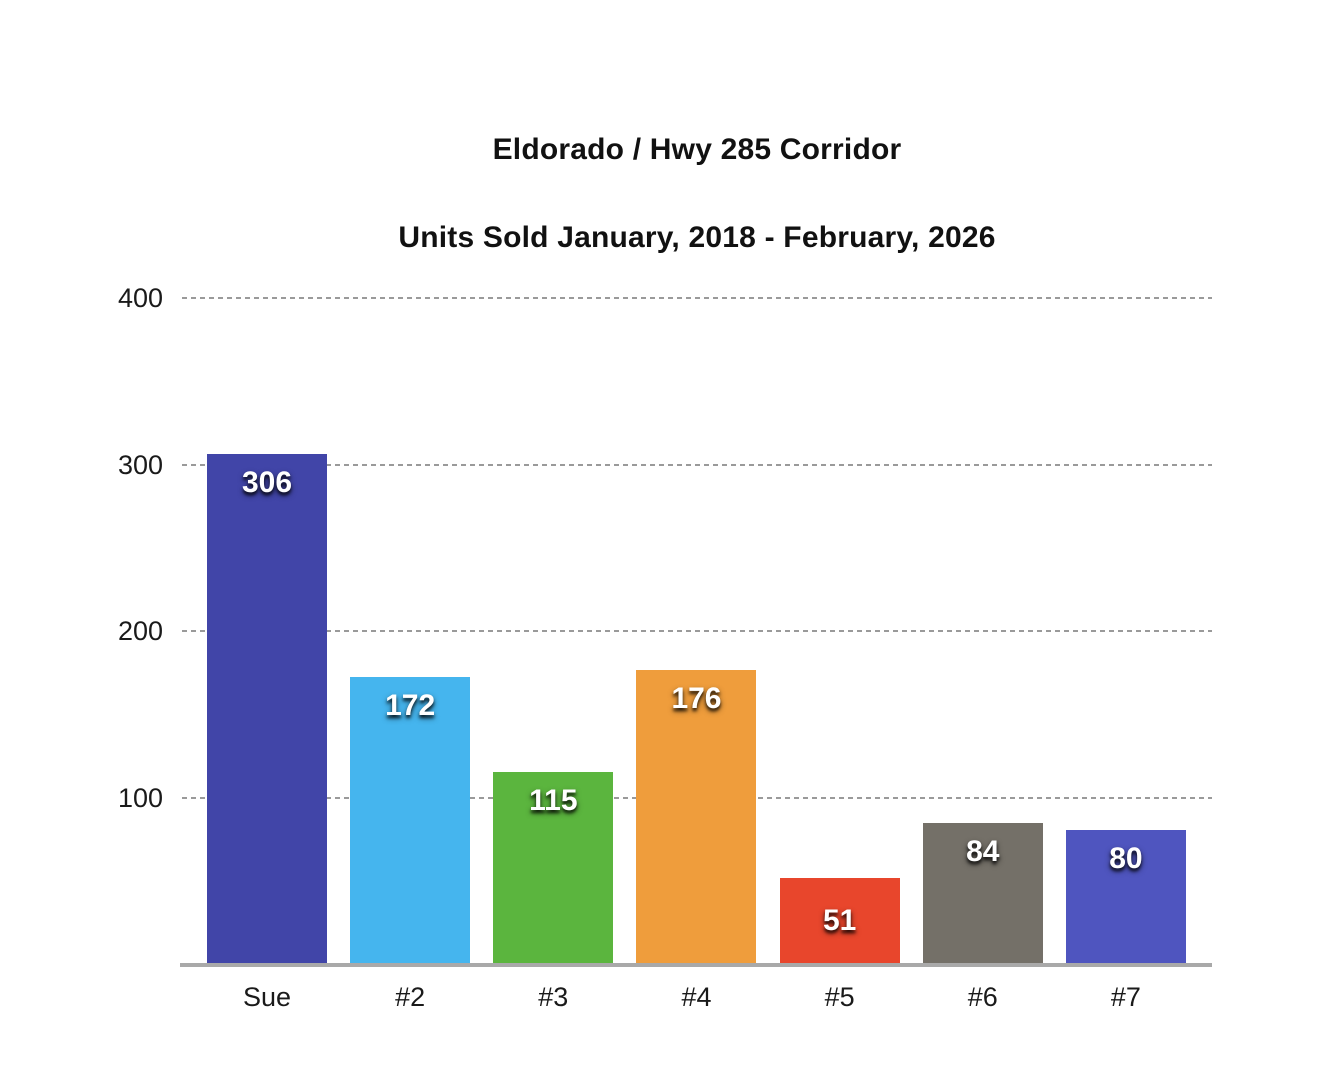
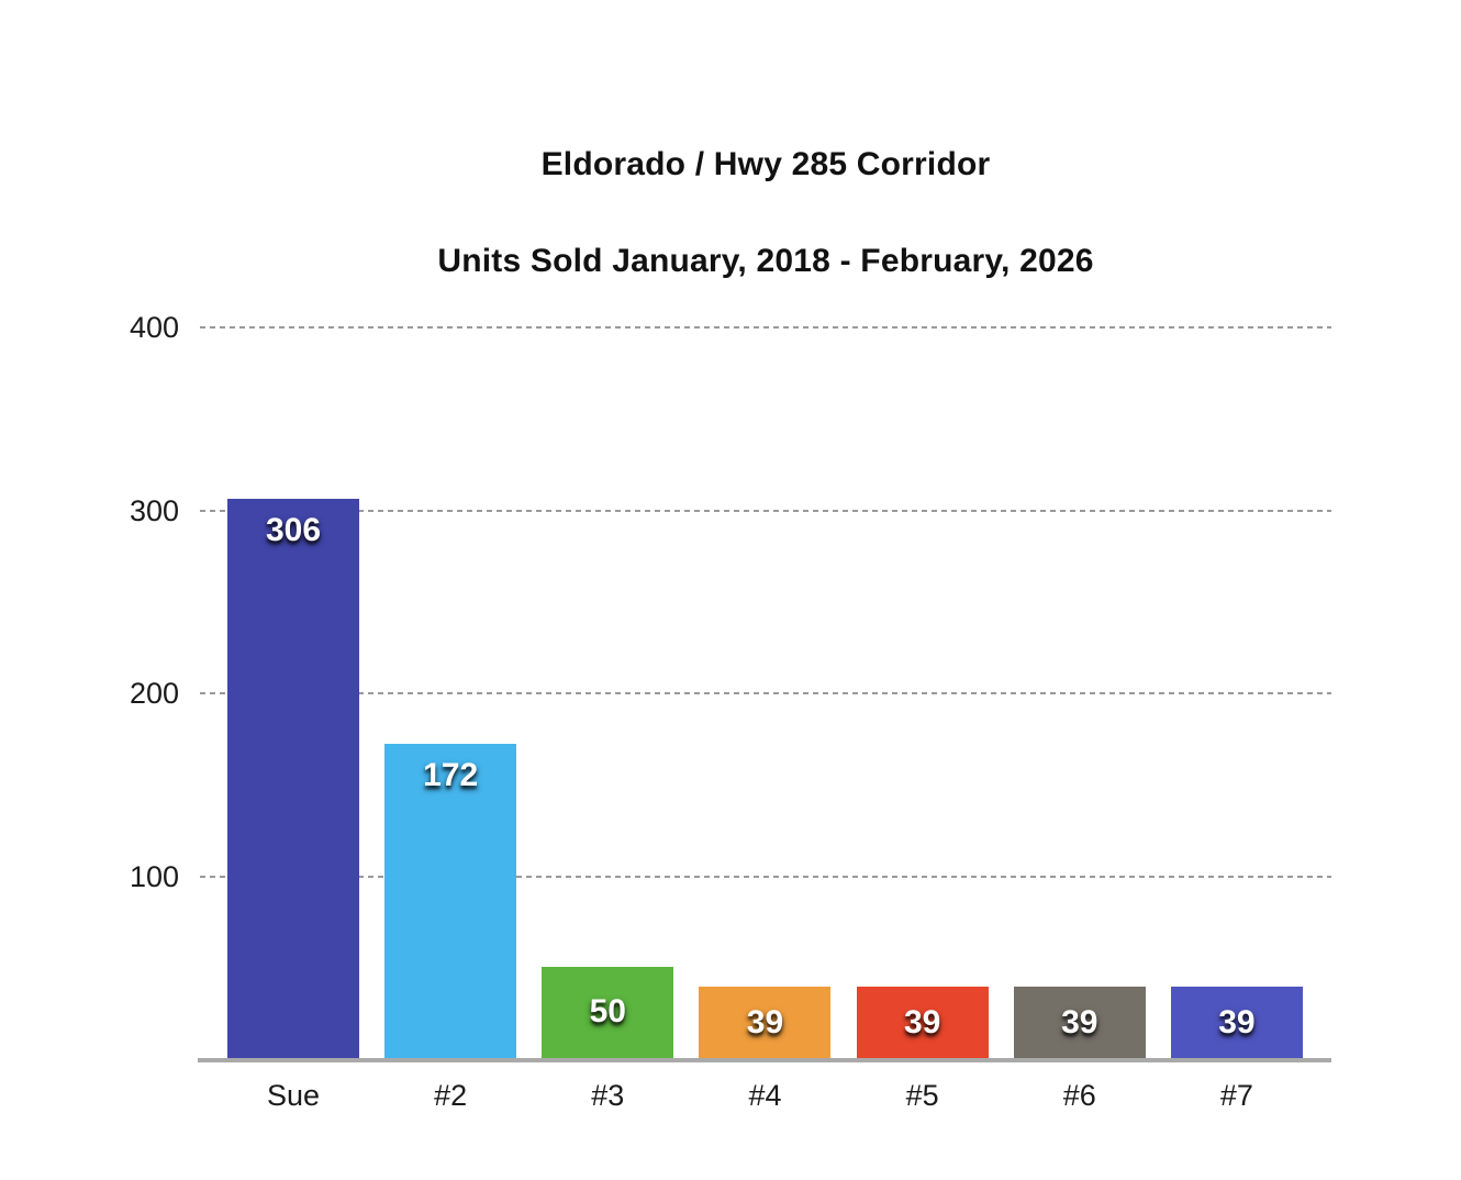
#3: 115 -> 50
#4: 176 -> 39
#5: 51 -> 39
#6: 84 -> 39
#7: 80 -> 39
